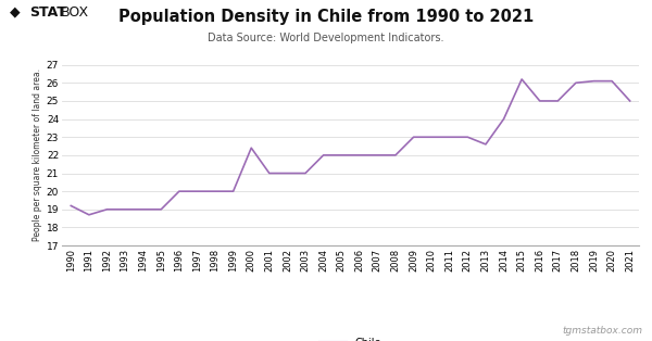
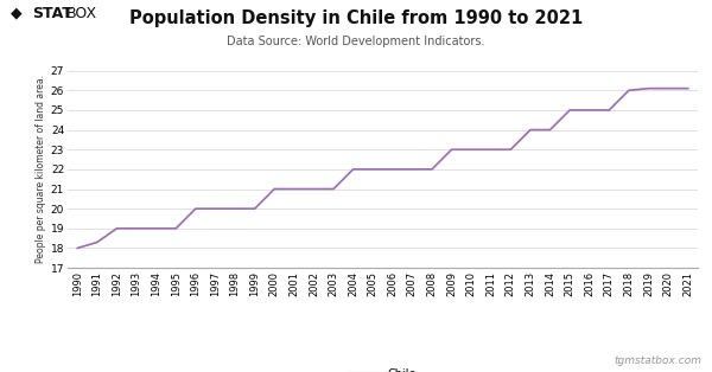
1990: 19.2 -> 18.0
1991: 18.7 -> 18.3
2000: 22.4 -> 21.0
2013: 22.6 -> 24.0
2015: 26.2 -> 25.0
2021: 25.0 -> 26.1
